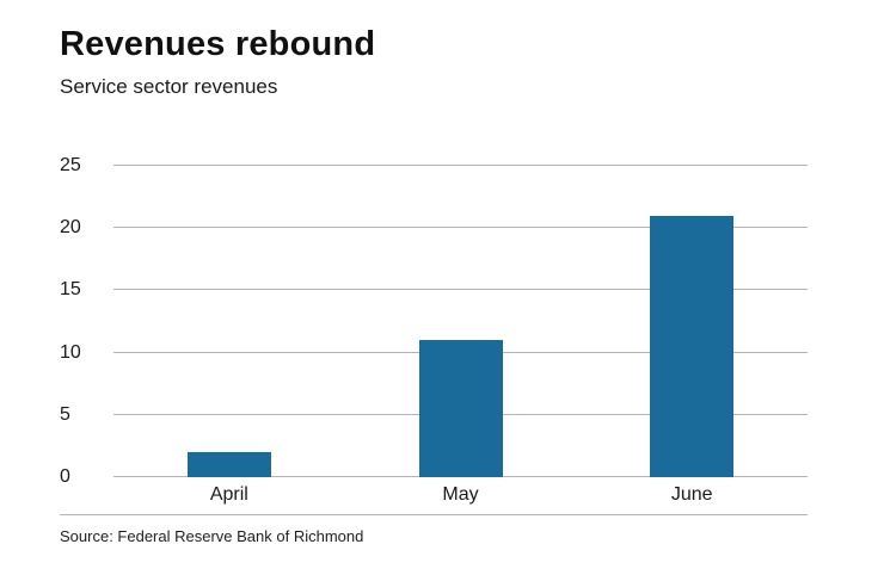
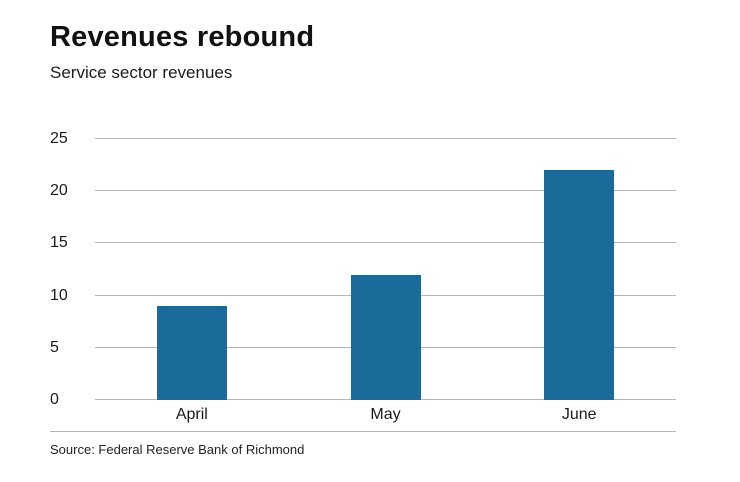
April: 2 -> 9
May: 11 -> 12
June: 21 -> 22
